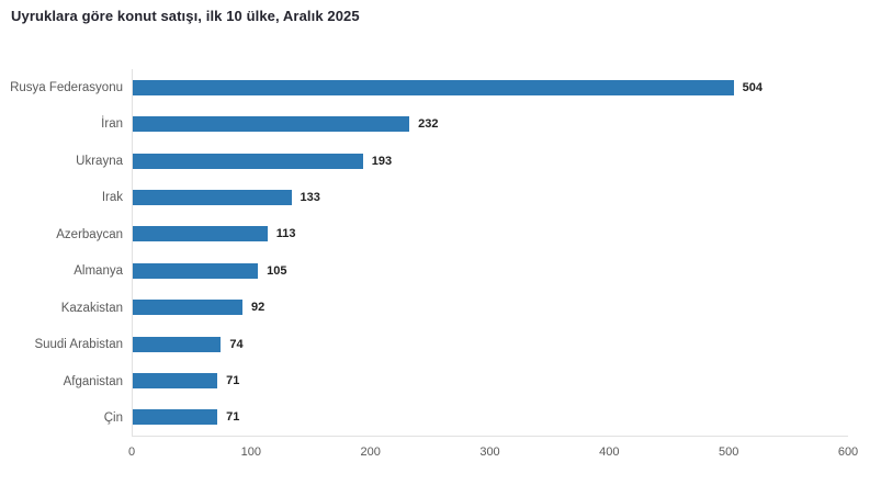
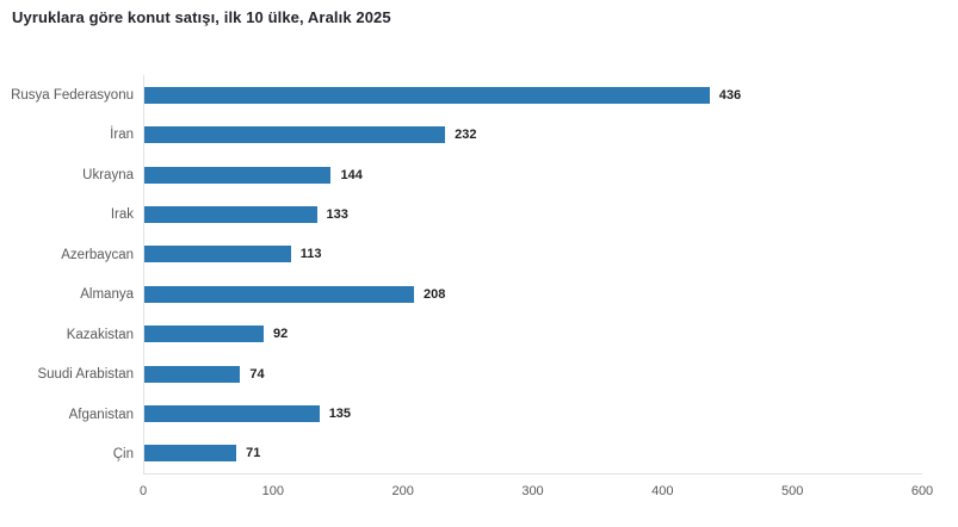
Rusya Federasyonu: 504 -> 436
Ukrayna: 193 -> 144
Almanya: 105 -> 208
Afganistan: 71 -> 135
